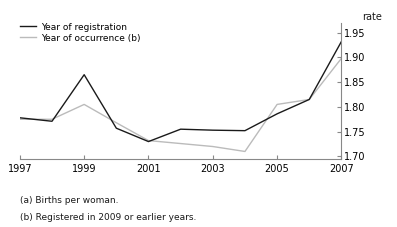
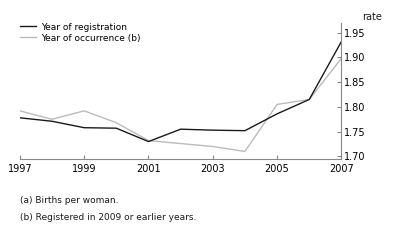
Year of occurrence (b)/1997: 1.775 -> 1.792
Year of registration/1999: 1.865 -> 1.758
Year of occurrence (b)/1999: 1.805 -> 1.792
